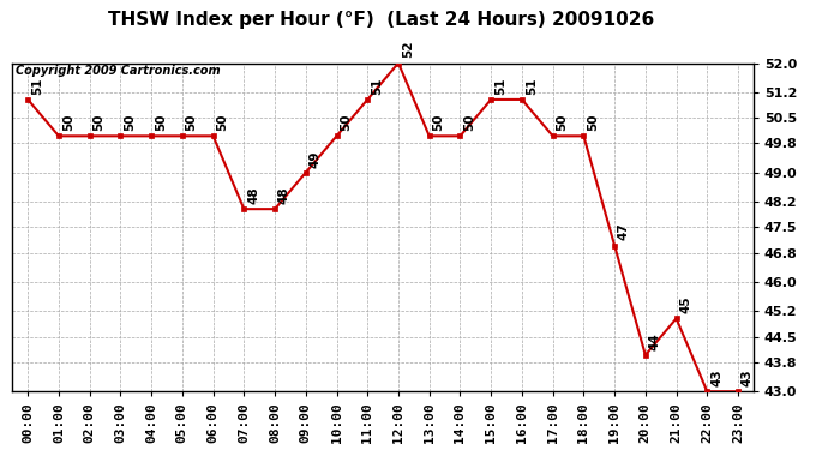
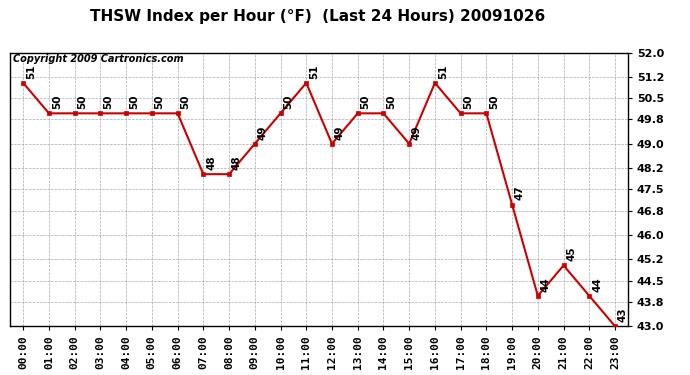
12:00: 52 -> 49
15:00: 51 -> 49
22:00: 43 -> 44
